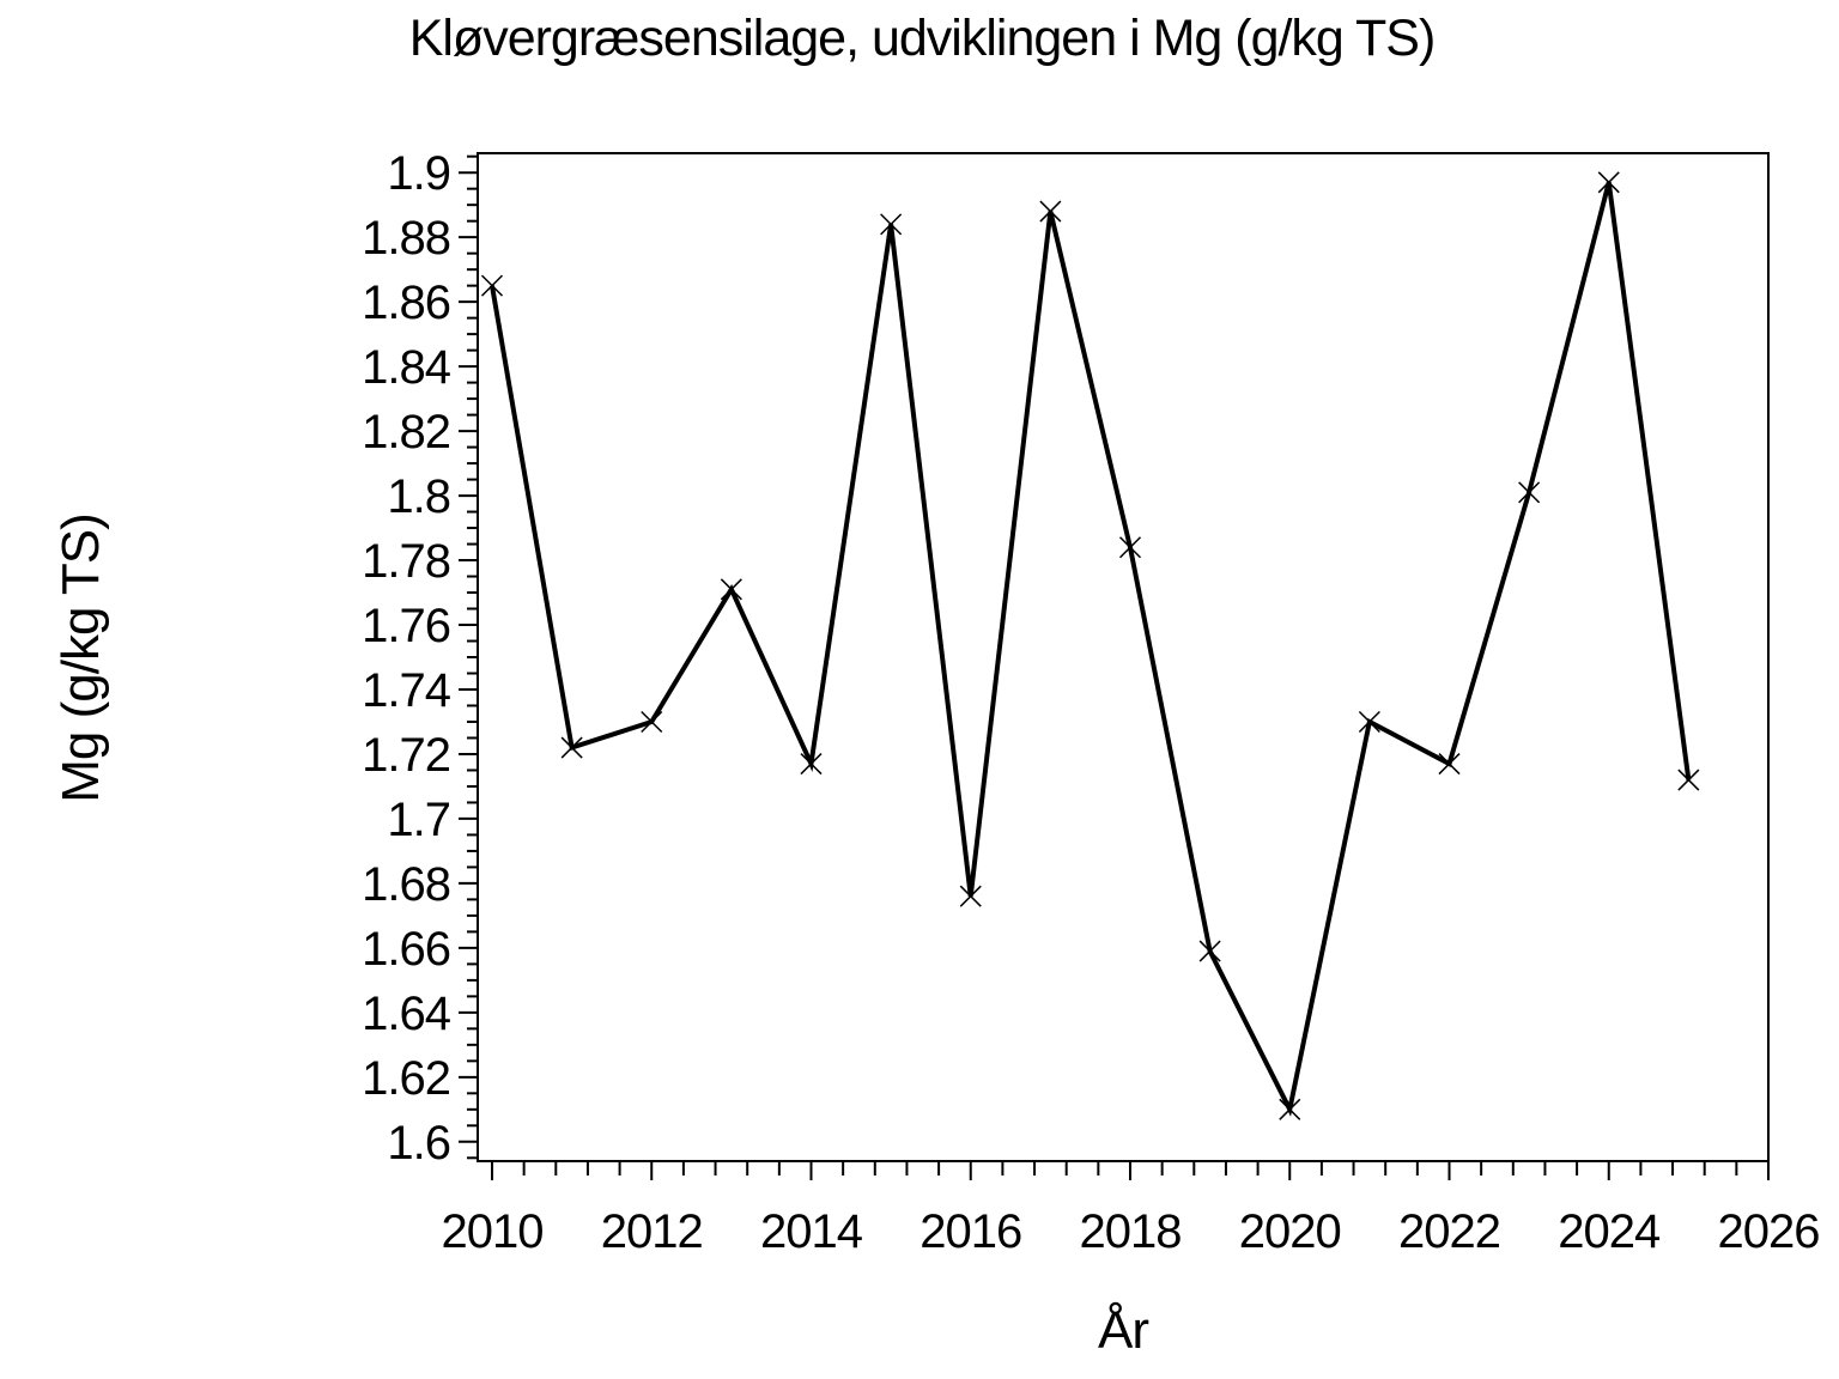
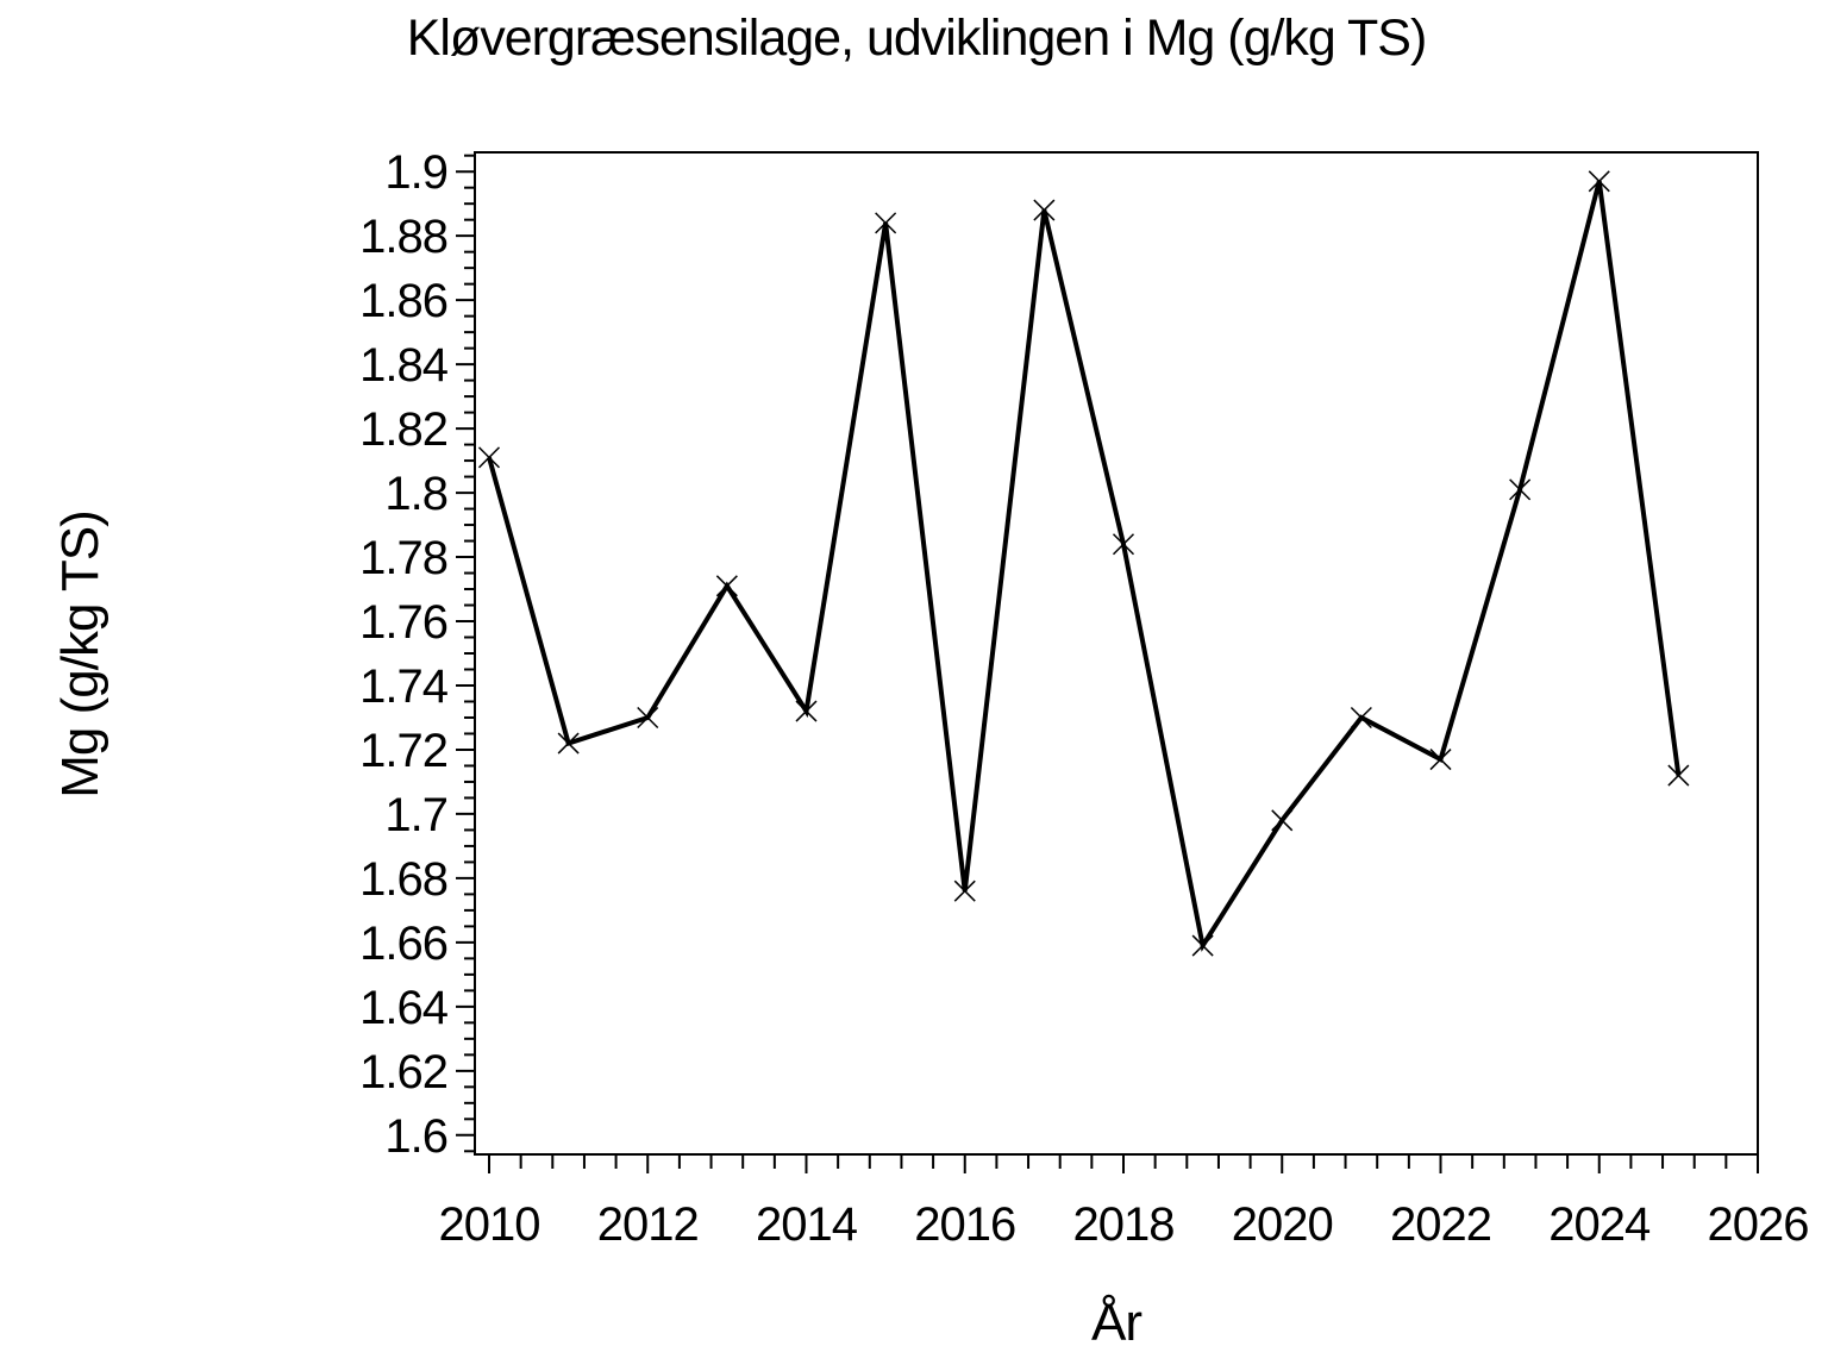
2010: 1.865 -> 1.811
2014: 1.717 -> 1.732
2020: 1.610 -> 1.698
